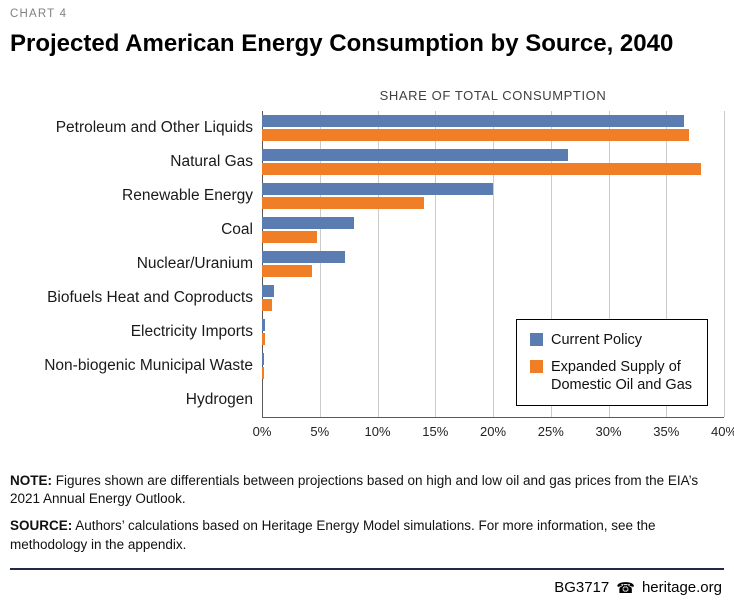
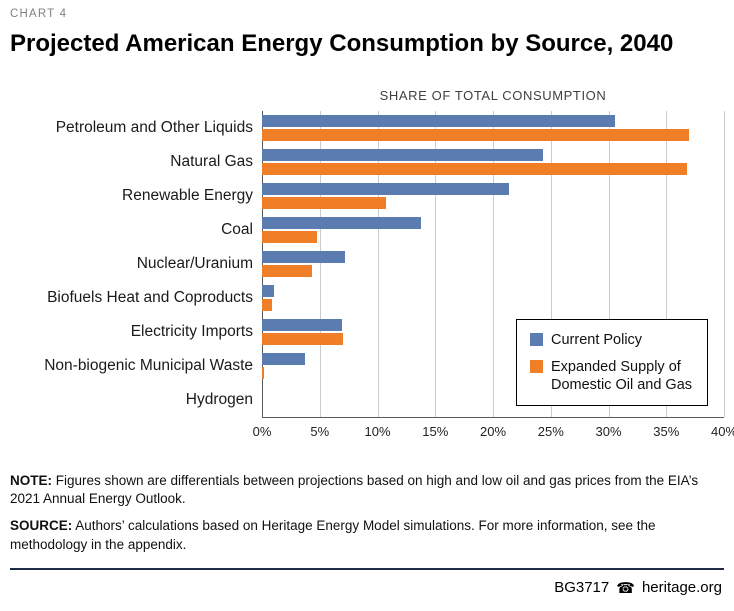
Current Policy/Petroleum and Other Liquids: 36.5% -> 30.6%
Current Policy/Natural Gas: 26.5% -> 24.3%
Expanded Supply of Domestic Oil and Gas/Natural Gas: 38.0% -> 36.8%
Current Policy/Renewable Energy: 20.0% -> 21.4%
Expanded Supply of Domestic Oil and Gas/Renewable Energy: 14.0% -> 10.7%
Current Policy/Coal: 8.0% -> 13.8%
Current Policy/Electricity Imports: 0.3% -> 6.9%
Expanded Supply of Domestic Oil and Gas/Electricity Imports: 0.2% -> 7.0%
Current Policy/Non-biogenic Municipal Waste: 0.2% -> 3.7%
